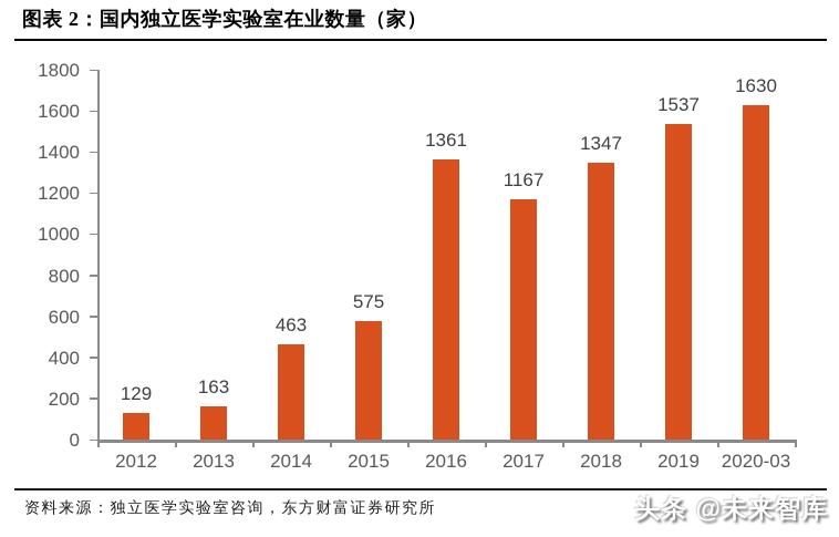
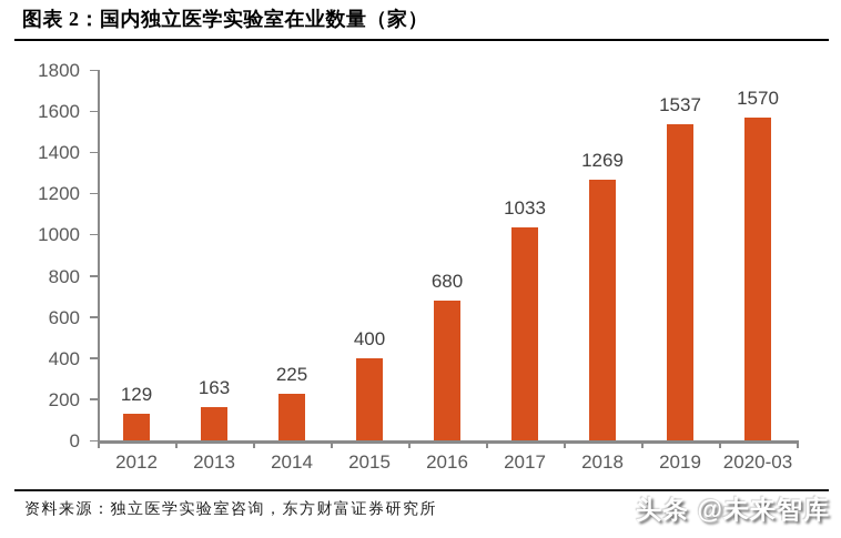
2014: 463 -> 225
2015: 575 -> 400
2016: 1361 -> 680
2017: 1167 -> 1033
2018: 1347 -> 1269
2020-03: 1630 -> 1570
